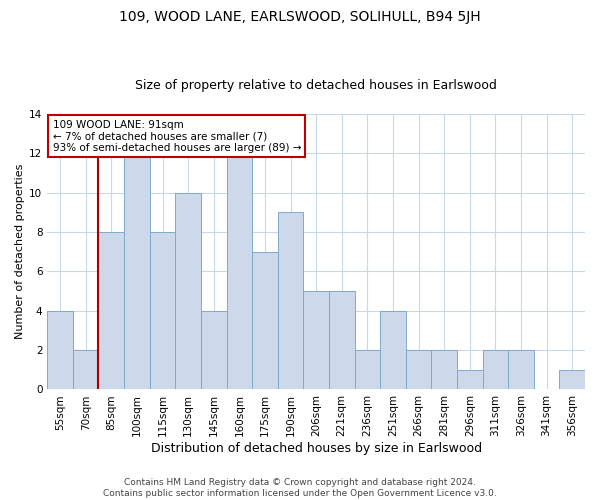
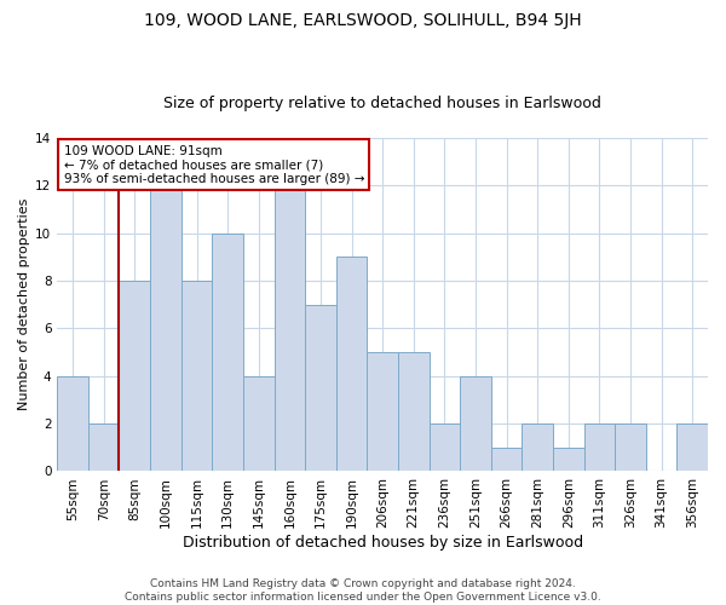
266sqm: 2 -> 1
356sqm: 1 -> 2
